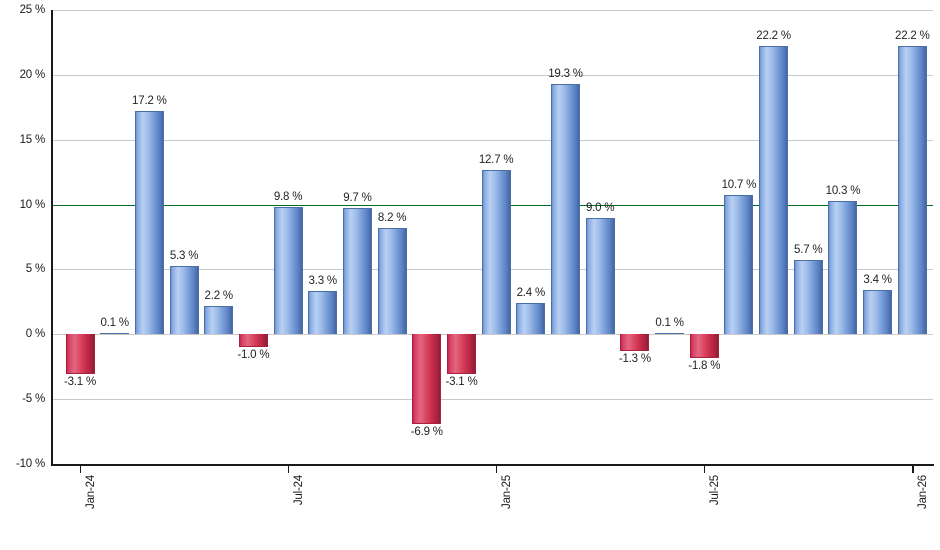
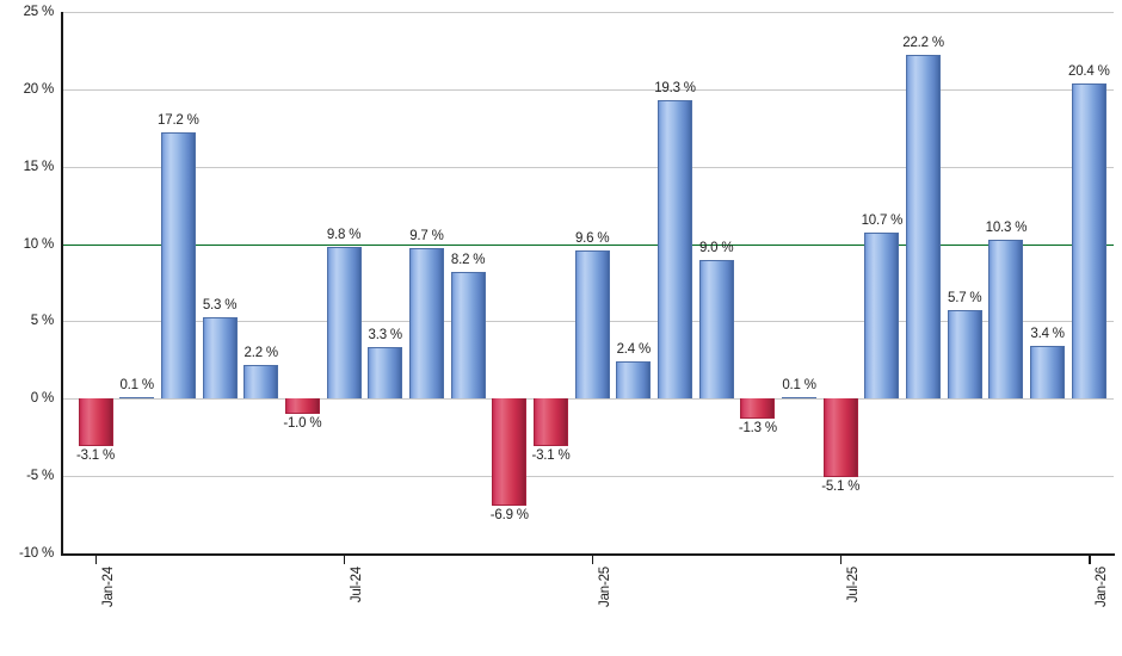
Jan-25: 12.7 -> 9.6
Jul-25: -1.8 -> -5.1
Jan-26: 22.2 -> 20.4
